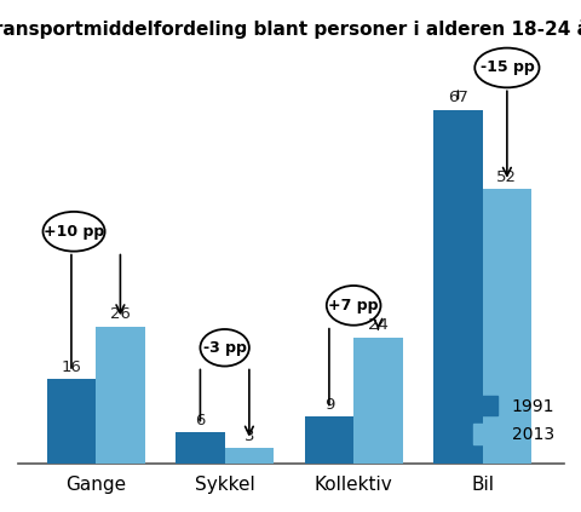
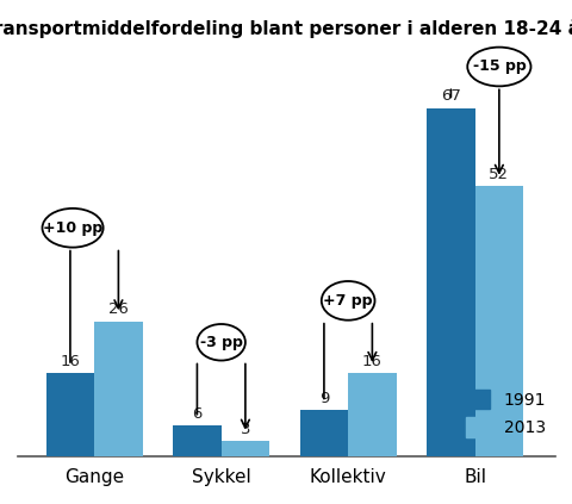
2013/Kollektiv: 24 -> 16
